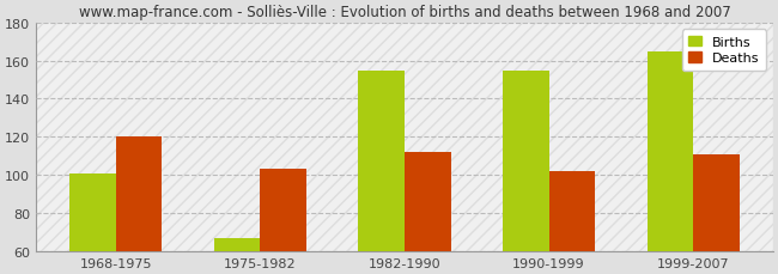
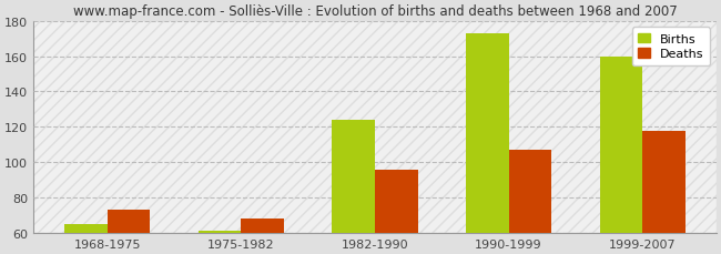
Births/1968-1975: 101 -> 65
Deaths/1968-1975: 120 -> 73
Births/1975-1982: 67 -> 61
Deaths/1975-1982: 103 -> 68
Births/1982-1990: 155 -> 124
Deaths/1982-1990: 112 -> 96
Births/1990-1999: 155 -> 173
Deaths/1990-1999: 102 -> 107
Births/1999-2007: 165 -> 160
Deaths/1999-2007: 111 -> 118
